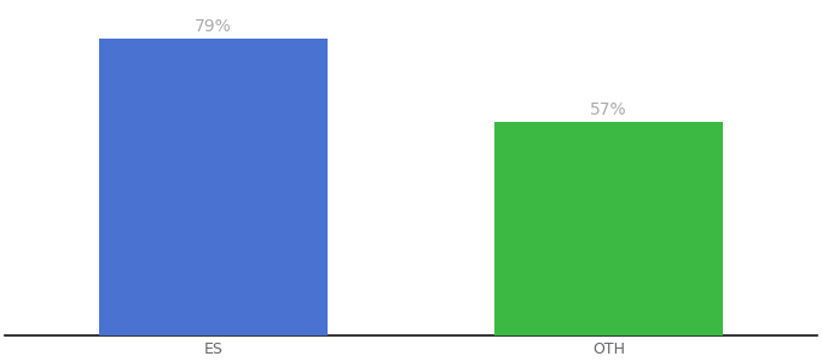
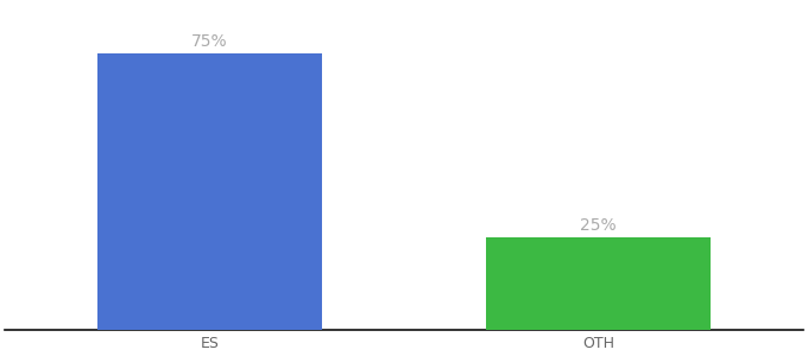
ES: 79% -> 75%
OTH: 57% -> 25%
